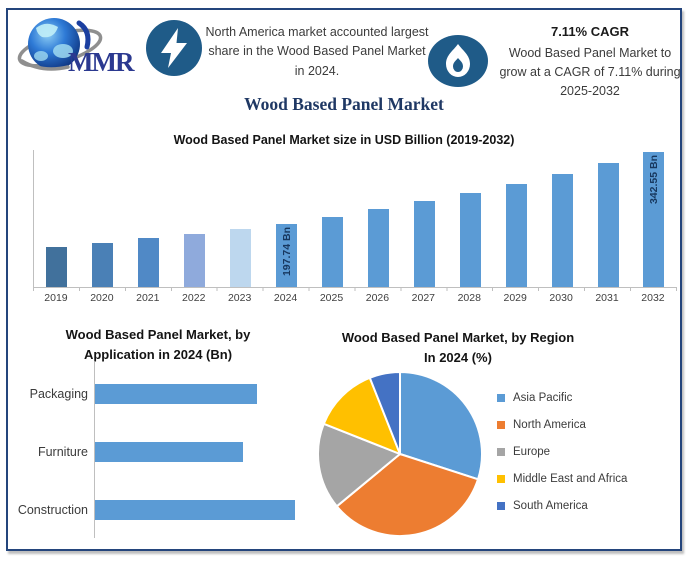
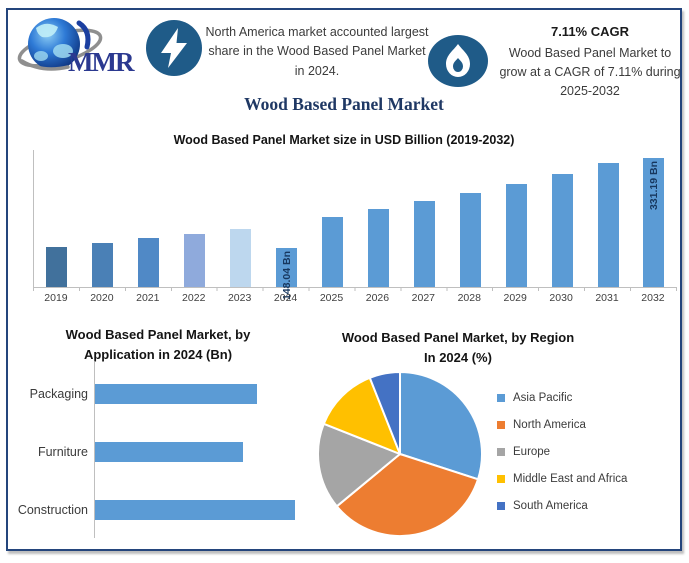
Wood Based Panel Market size in USD Billion (2019-2032)/2024: 197.74 -> 148.04
Wood Based Panel Market size in USD Billion (2019-2032)/2032: 342.55 -> 331.19
